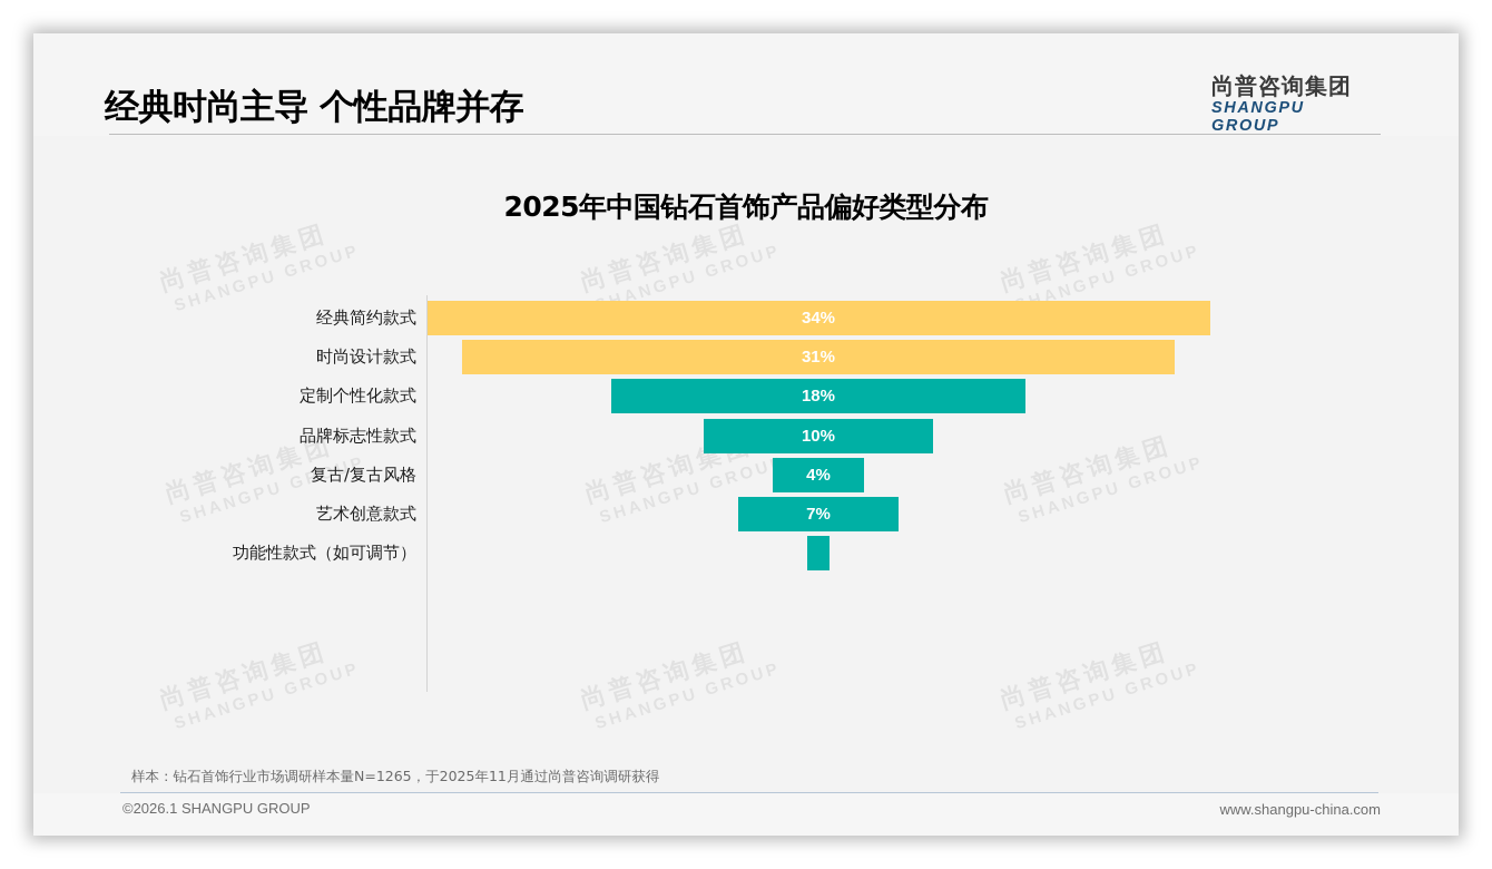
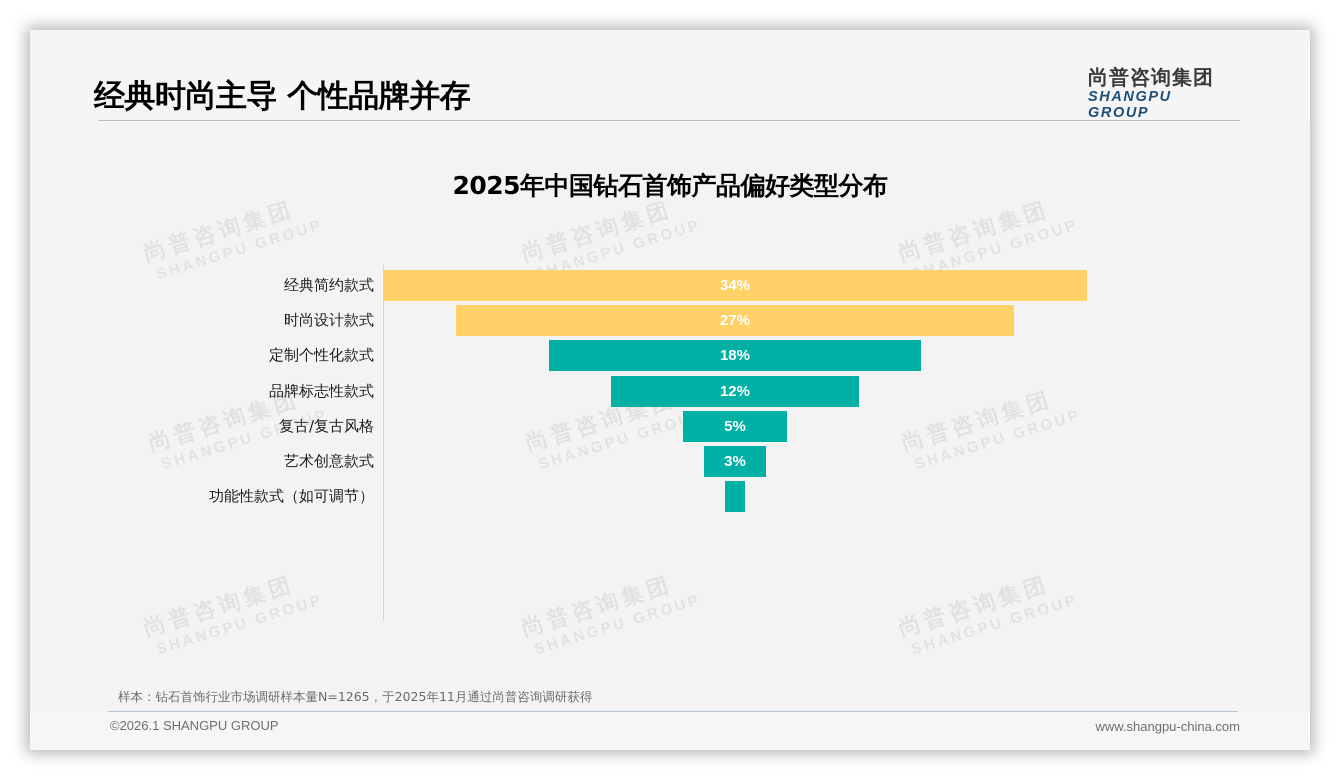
时尚设计款式: 31% -> 27%
品牌标志性款式: 10% -> 12%
复古/复古风格: 4% -> 5%
艺术创意款式: 7% -> 3%
